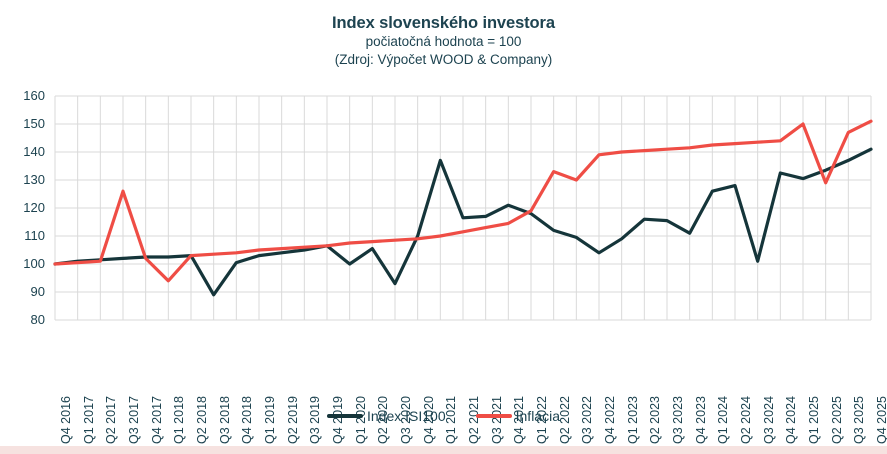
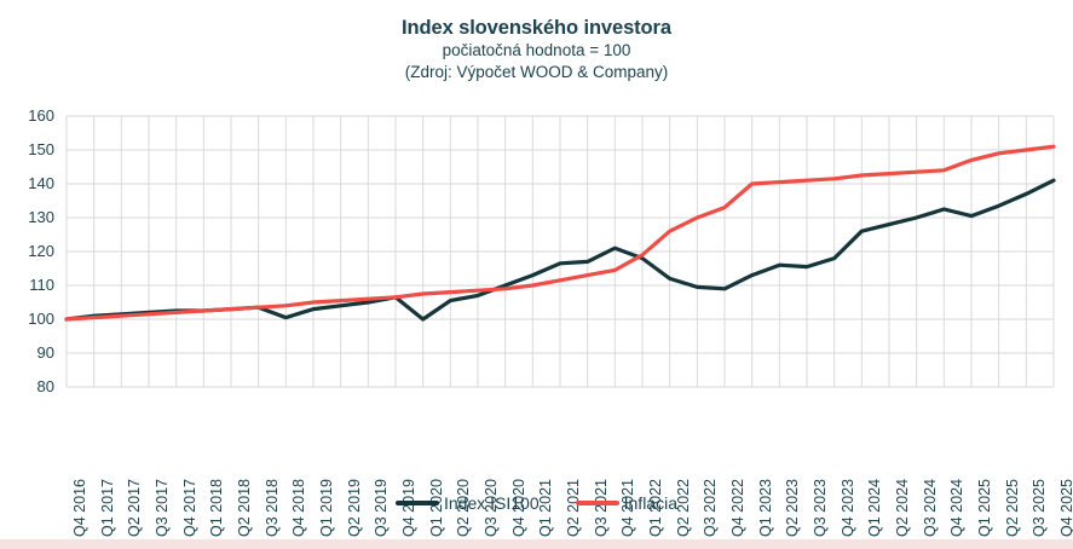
Inflácia/Q3 2017: 126 -> 102
Inflácia/Q1 2018: 94 -> 102
Index ISI100/Q3 2018: 89 -> 104
Index ISI100/Q3 2020: 93 -> 107
Index ISI100/Q1 2021: 137 -> 113
Inflácia/Q2 2022: 133 -> 126
Index ISI100/Q4 2022: 104 -> 109
Inflácia/Q4 2022: 139 -> 133
Index ISI100/Q1 2023: 109 -> 113
Index ISI100/Q4 2023: 111 -> 118
Index ISI100/Q3 2024: 101 -> 130
Inflácia/Q1 2025: 150 -> 147
Inflácia/Q2 2025: 129 -> 149
Inflácia/Q3 2025: 147 -> 150
